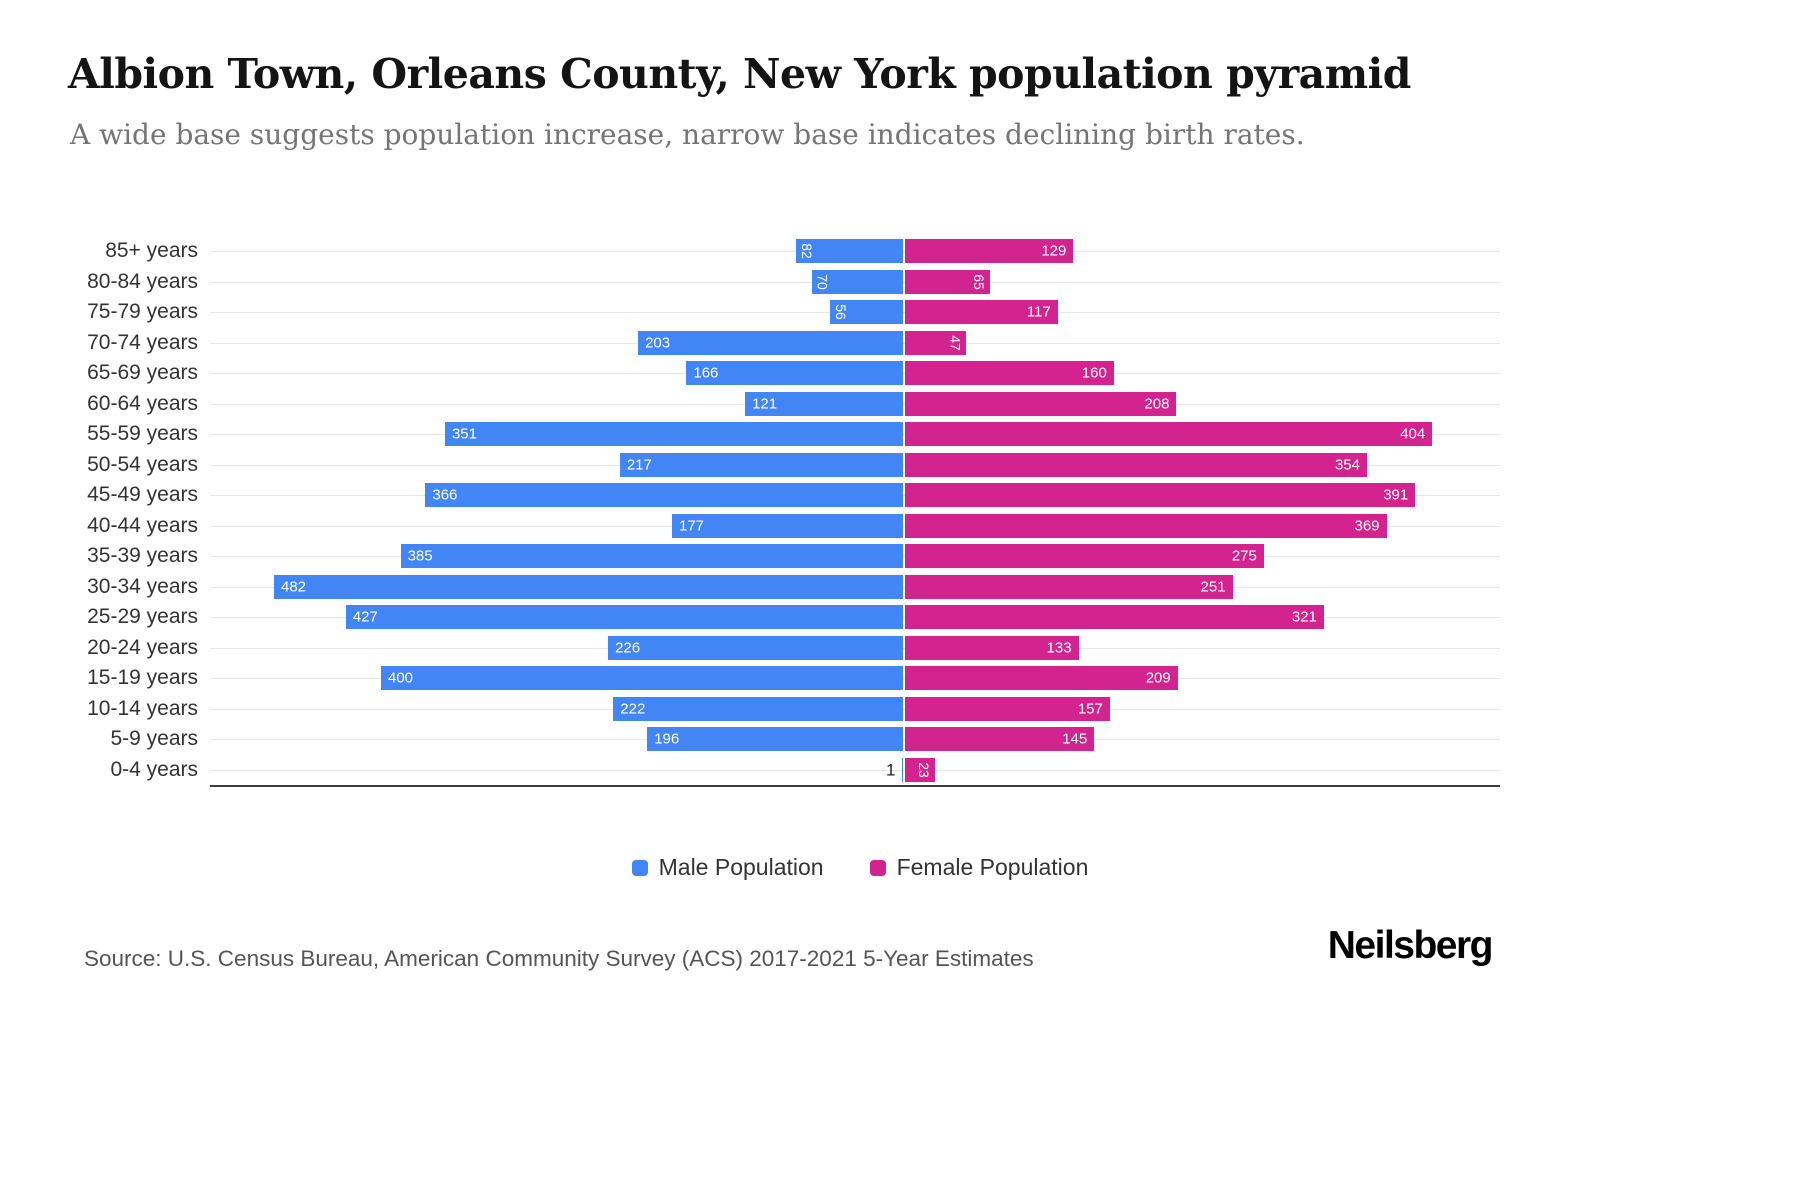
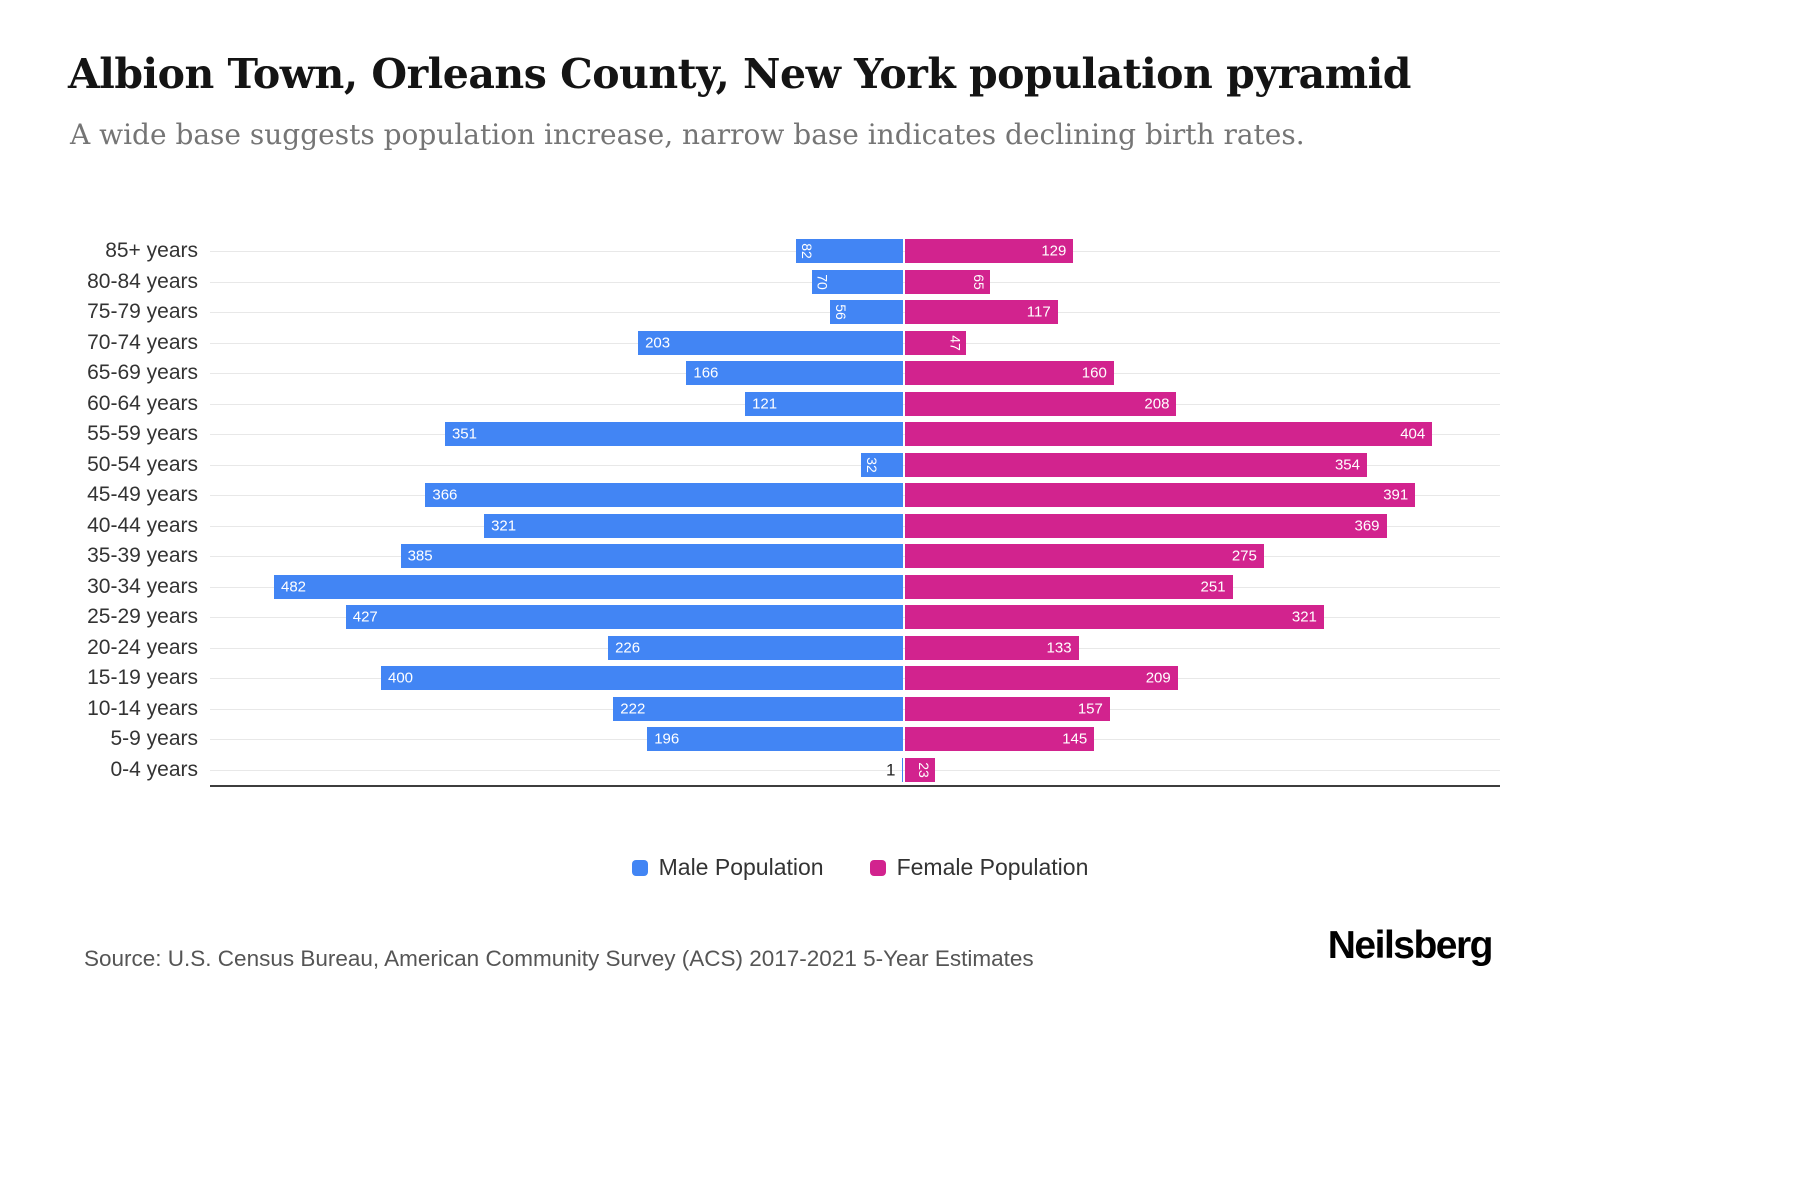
Male Population/50-54 years: 217 -> 32
Male Population/40-44 years: 177 -> 321
